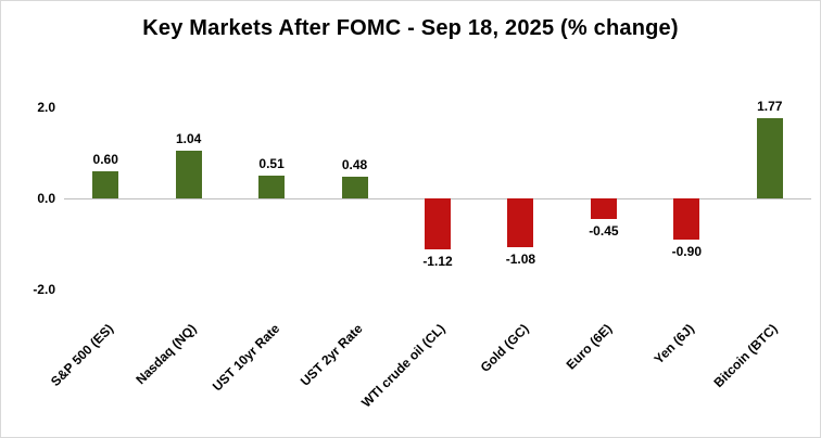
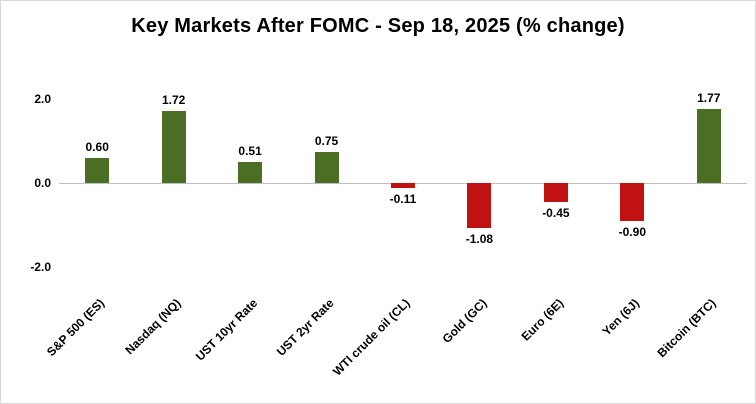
Nasdaq (NQ): 1.04 -> 1.72
UST 2yr Rate: 0.48 -> 0.75
WTI crude oil (CL): -1.12 -> -0.11
